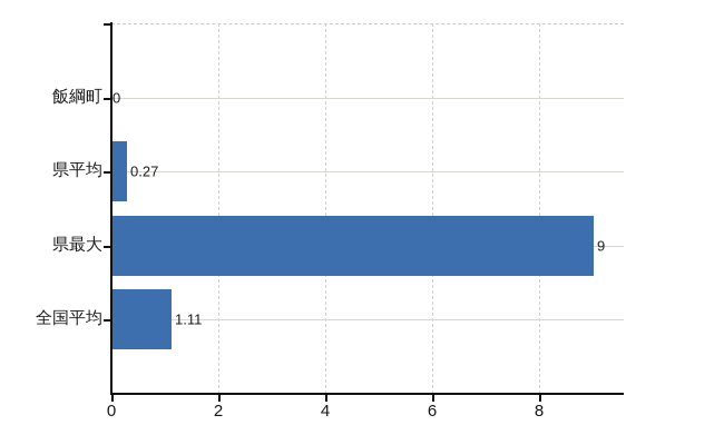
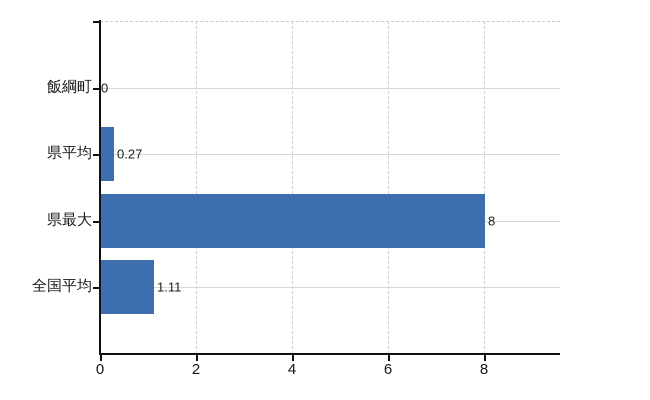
県最大: 9 -> 8
